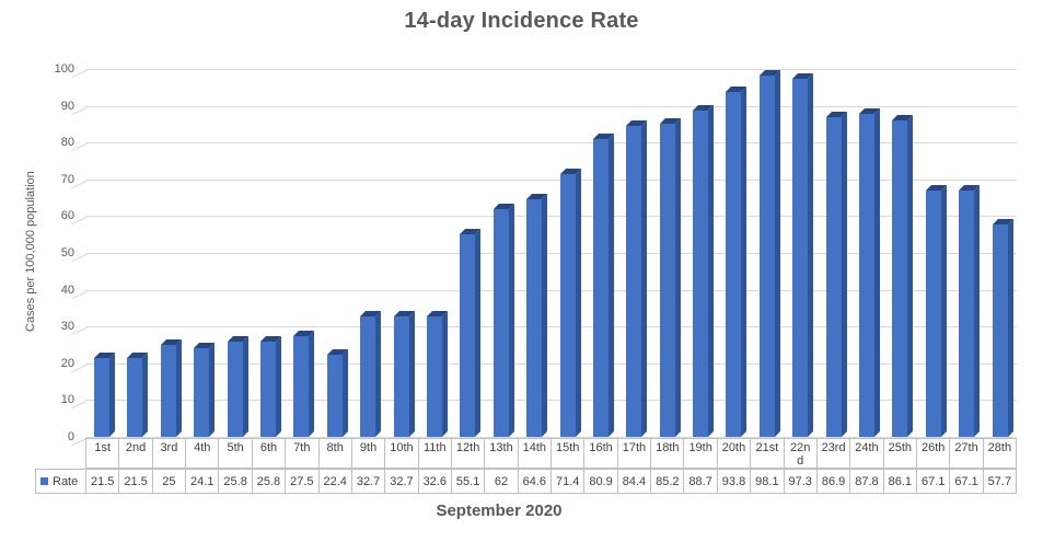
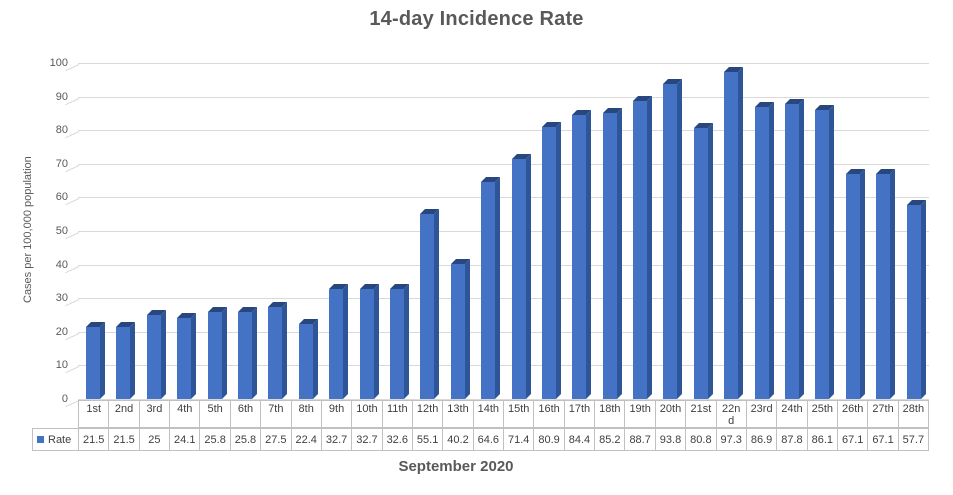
13th: 62 -> 40.2
21st: 98.1 -> 80.8
